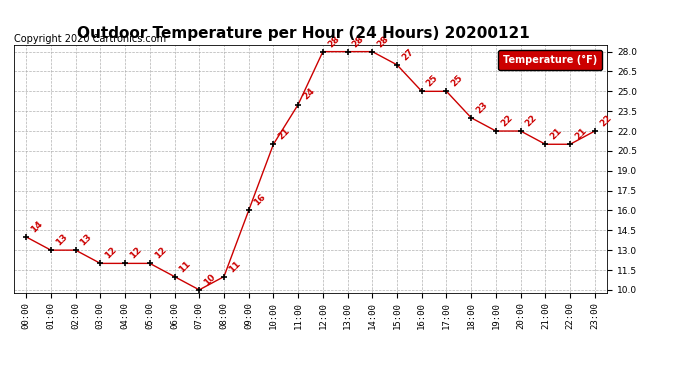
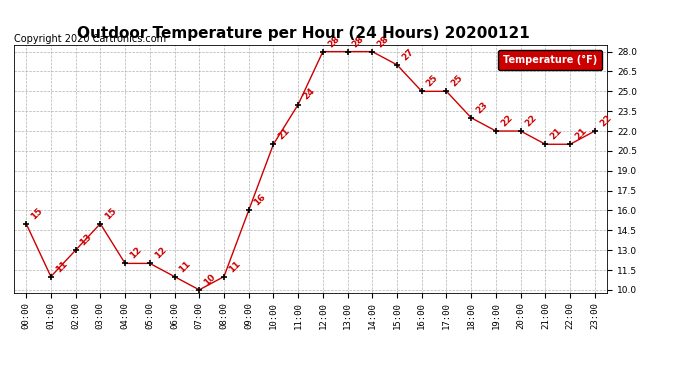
00:00: 14 -> 15
01:00: 13 -> 11
03:00: 12 -> 15
